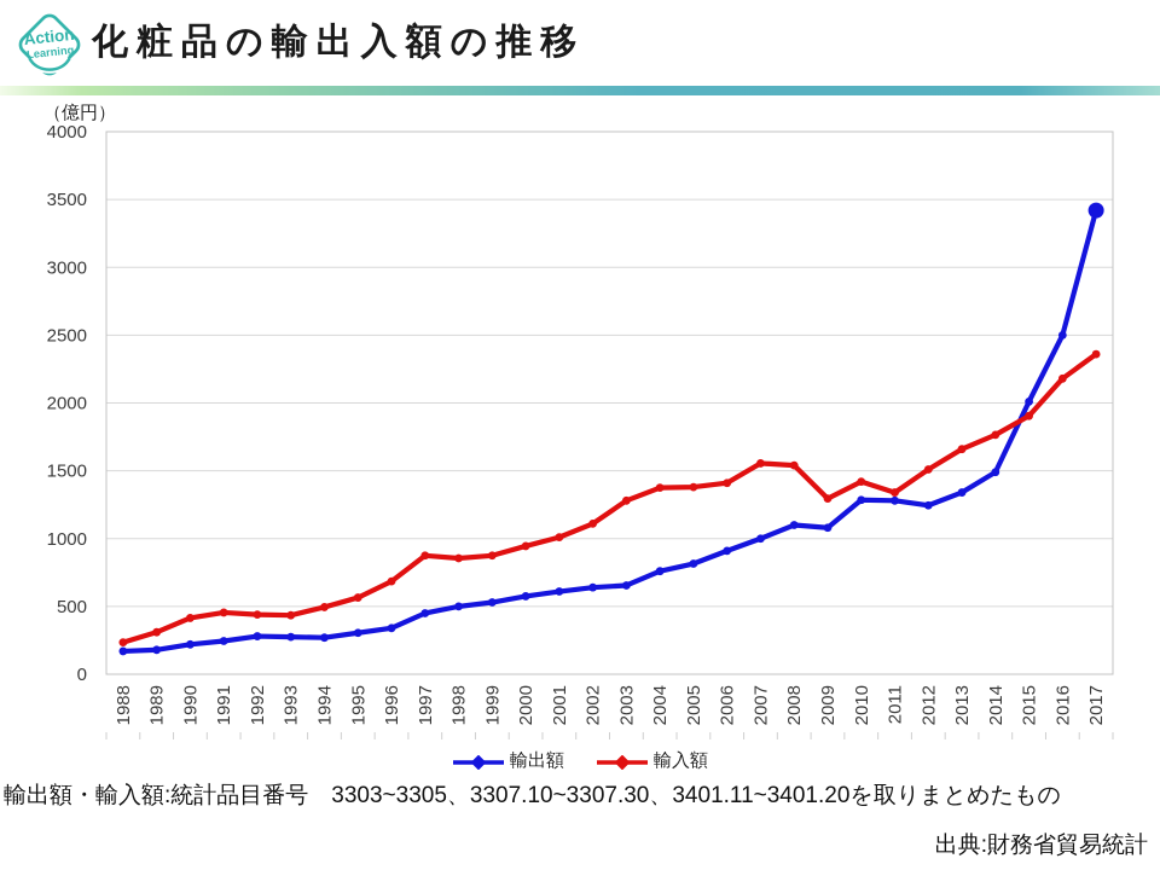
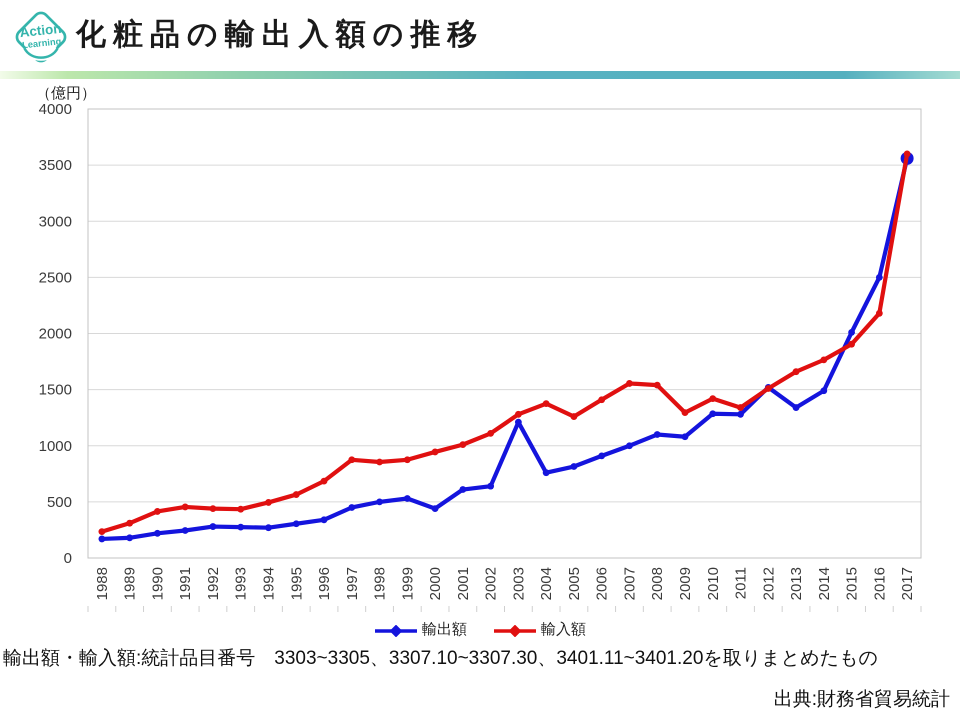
輸出額/2000: 580 -> 440
輸出額/2003: 660 -> 1210
輸入額/2005: 1380 -> 1260
輸出額/2012: 1240 -> 1520
輸出額/2017: 3420 -> 3560
輸入額/2017: 2360 -> 3600
